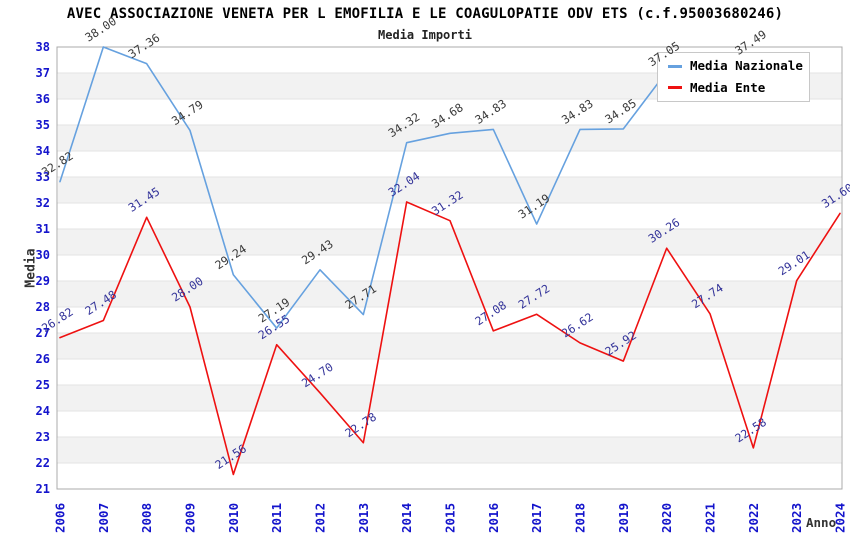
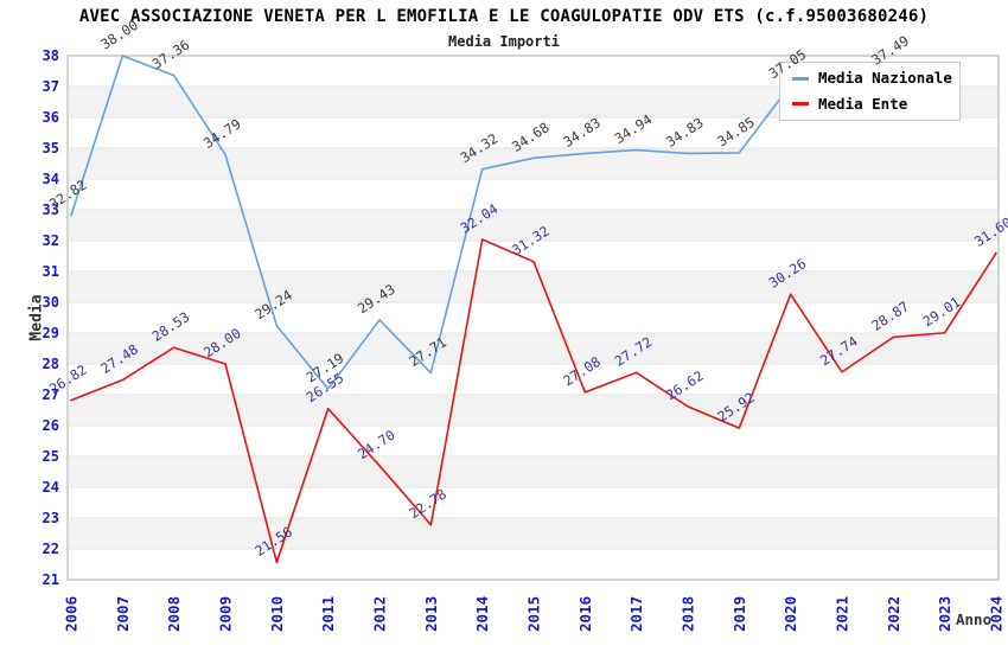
Media Ente/2008: 31.45 -> 28.53
Media Nazionale/2017: 31.19 -> 34.94
Media Ente/2022: 22.58 -> 28.87
